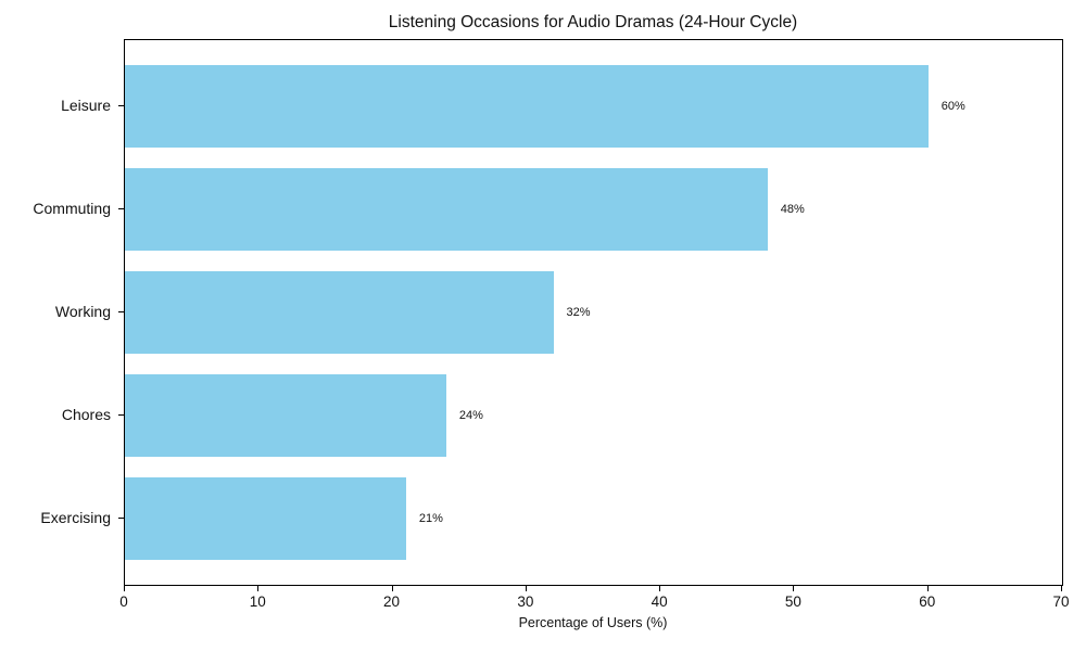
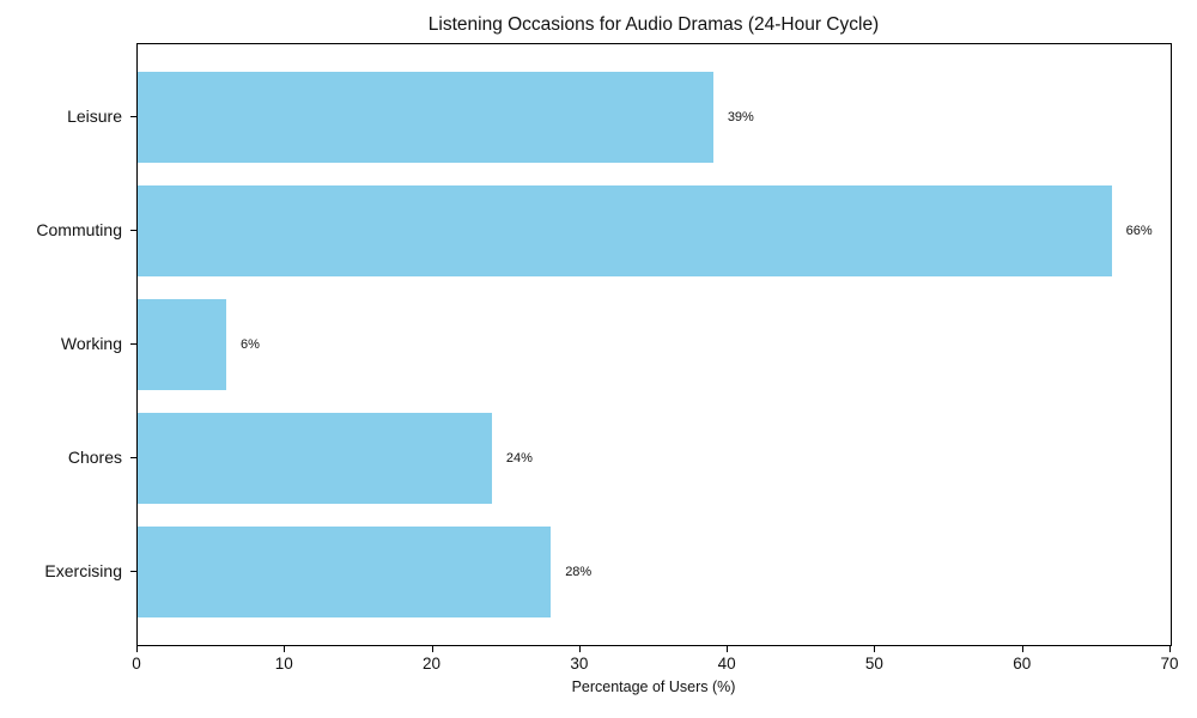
Leisure: 60% -> 39%
Commuting: 48% -> 66%
Working: 32% -> 6%
Exercising: 21% -> 28%
